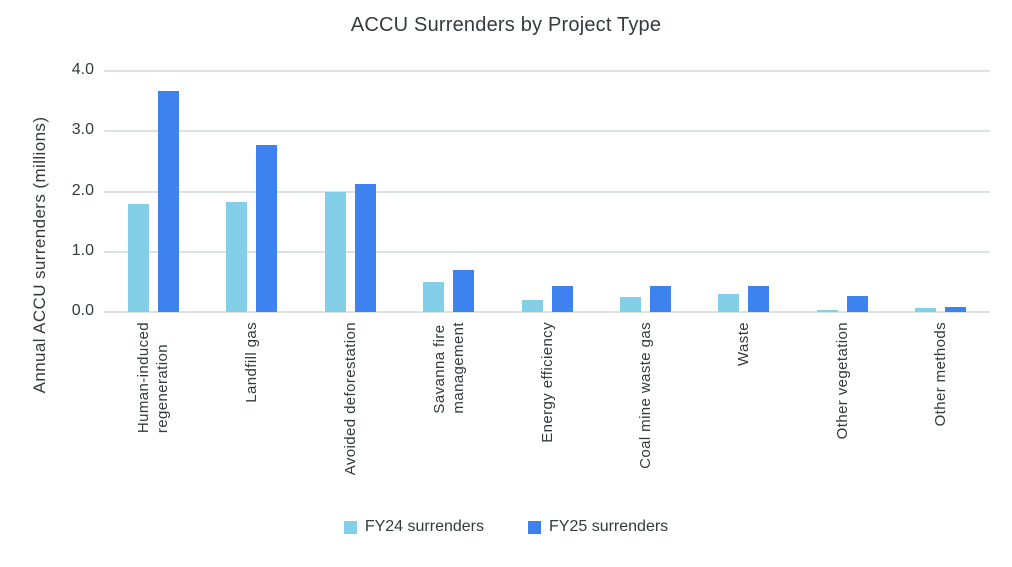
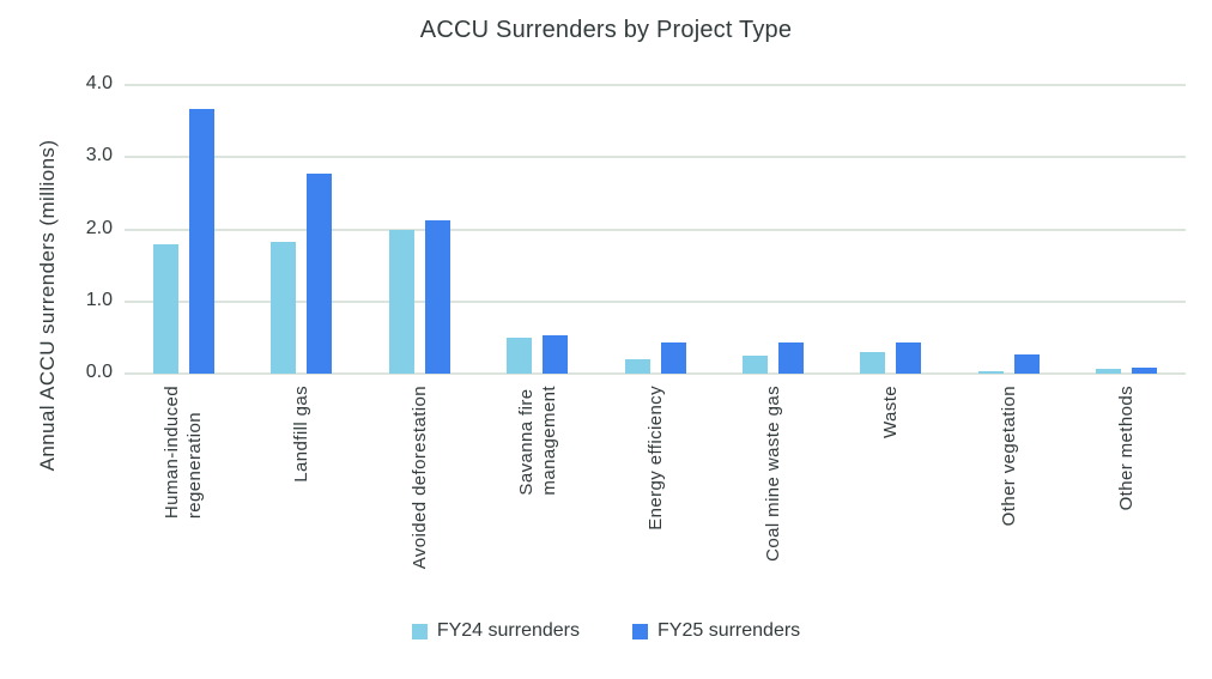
FY25 surrenders/Savanna fire management: 0.7 -> 0.5
